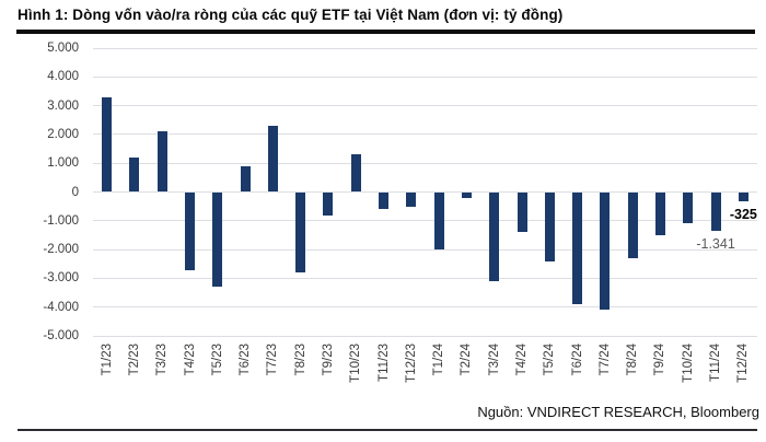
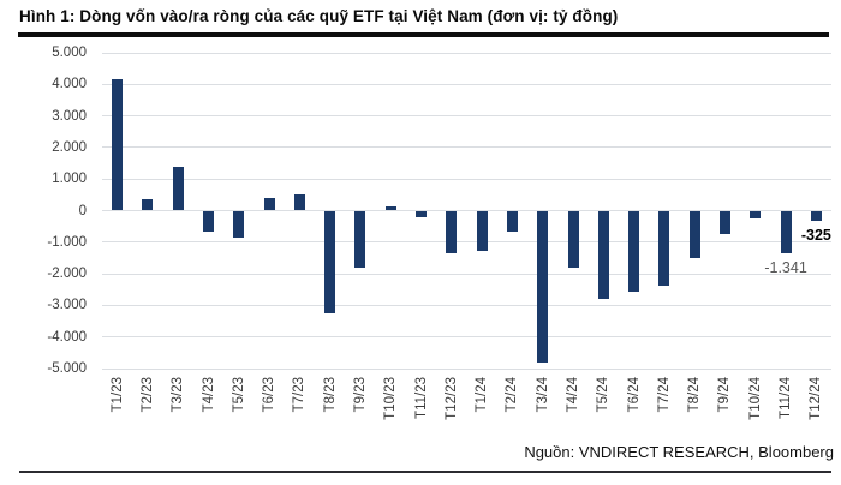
T1/23: 3300 -> 4200
T2/23: 1200 -> 400
T3/23: 2100 -> 1400
T4/23: -2700 -> -700
T5/23: -3300 -> -800
T6/23: 900 -> 400
T7/23: 2300 -> 500
T8/23: -2800 -> -3200
T9/23: -800 -> -1800
T10/23: 1300 -> 100
T11/23: -600 -> -200
T12/23: -500 -> -1300
T1/24: -2000 -> -1300
T2/24: -200 -> -600
T3/24: -3100 -> -4800
T4/24: -1400 -> -1800
T5/24: -2400 -> -2800
T6/24: -3900 -> -2600
T7/24: -4100 -> -2400
T8/24: -2300 -> -1500
T9/24: -1500 -> -700
T10/24: -1100 -> -200
